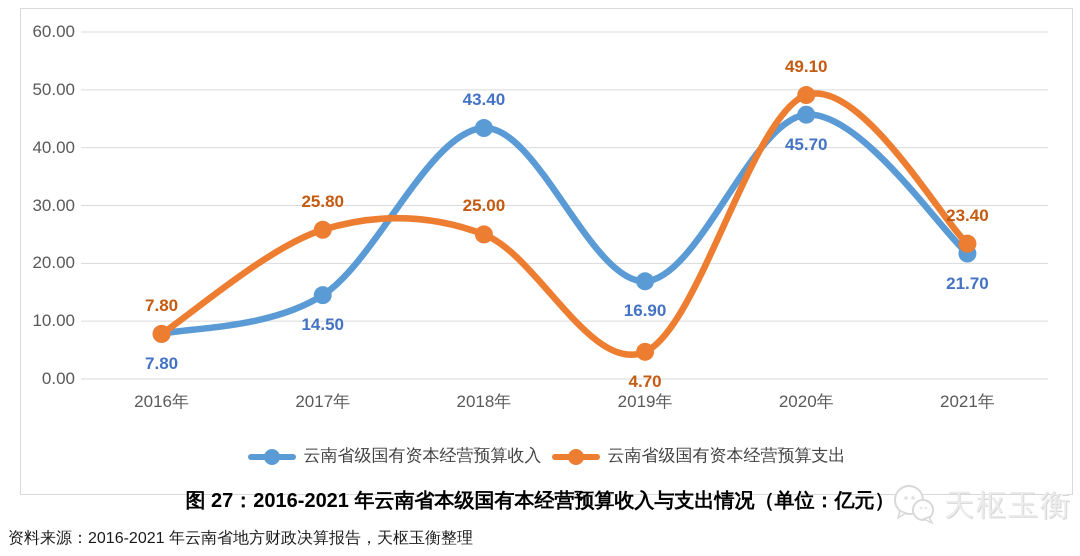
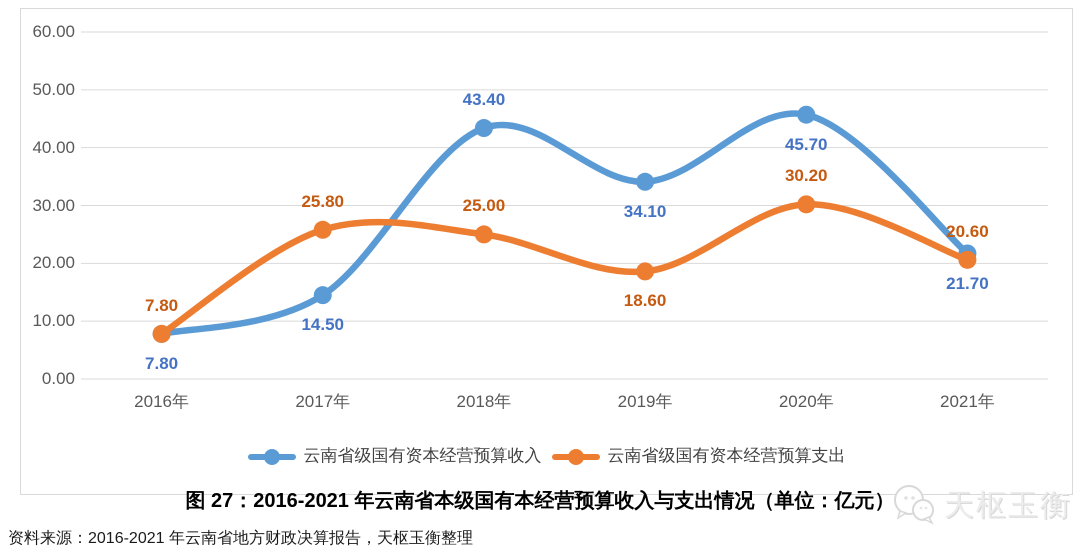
云南省级国有资本经营预算收入/2019年: 16.90 -> 34.10
云南省级国有资本经营预算支出/2019年: 4.70 -> 18.60
云南省级国有资本经营预算支出/2020年: 49.10 -> 30.20
云南省级国有资本经营预算支出/2021年: 23.40 -> 20.60
